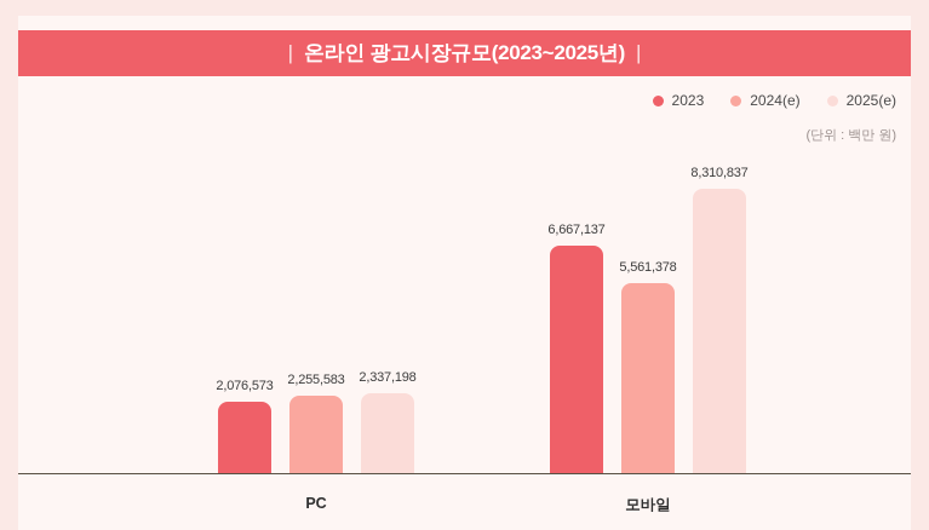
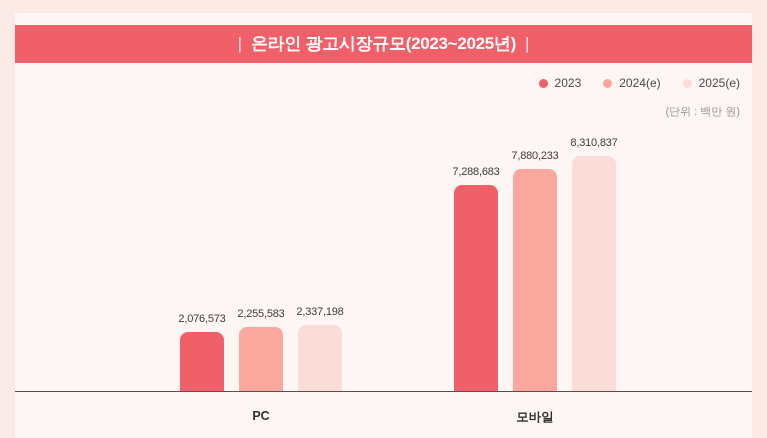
2023/모바일: 6,667,137 -> 7,288,683
2024(e)/모바일: 5,561,378 -> 7,880,233
